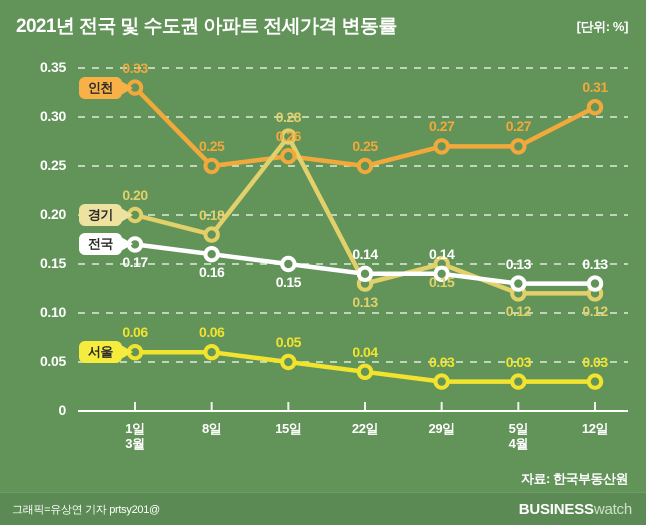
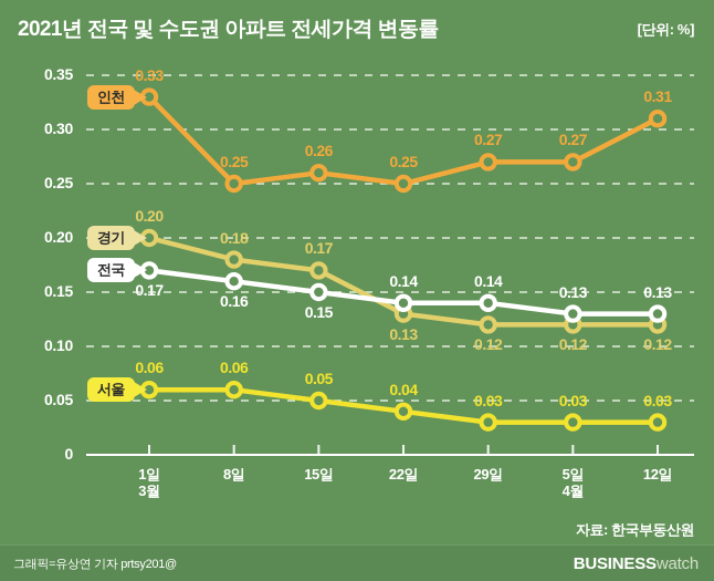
경기/15일: 0.28 -> 0.17
경기/29일: 0.15 -> 0.12
